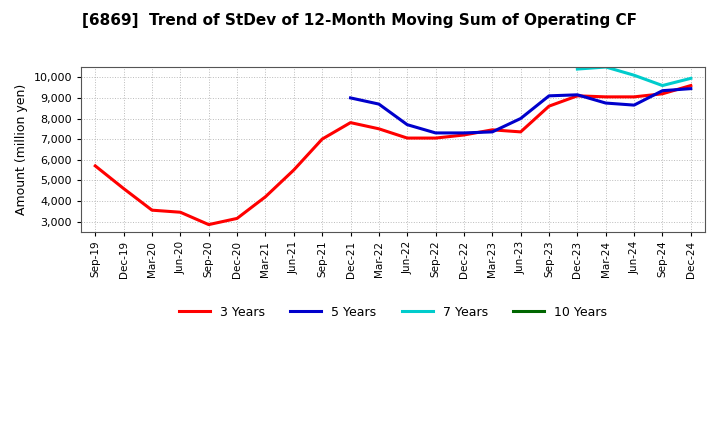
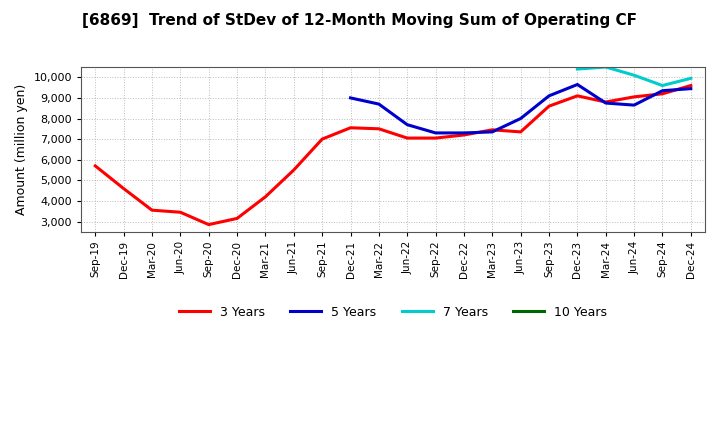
3 Years/Dec-21: 7,800 -> 7,550
5 Years/Dec-23: 9,150 -> 9,650
3 Years/Mar-24: 9,050 -> 8,800
